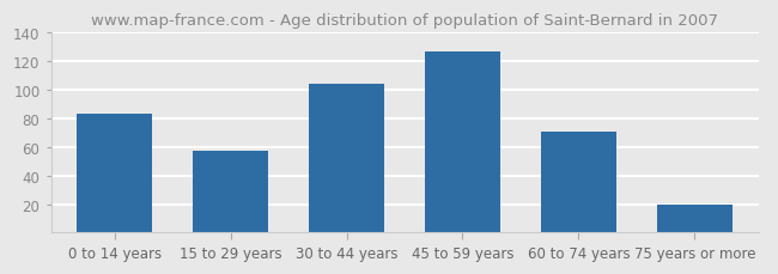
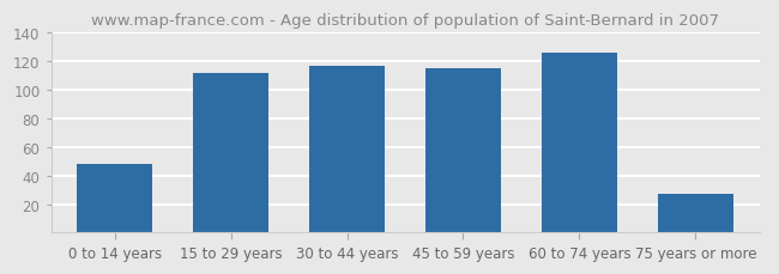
0 to 14 years: 83 -> 48
15 to 29 years: 57 -> 112
30 to 44 years: 104 -> 117
45 to 59 years: 127 -> 115
60 to 74 years: 71 -> 126
75 years or more: 20 -> 27
